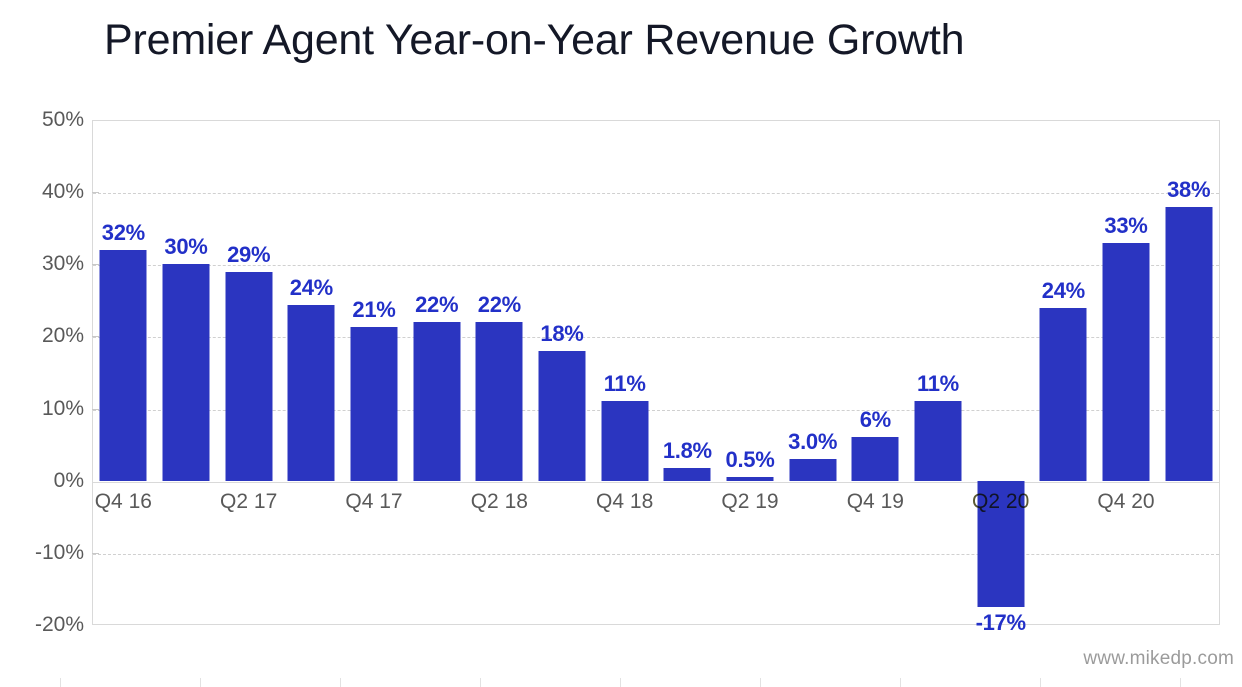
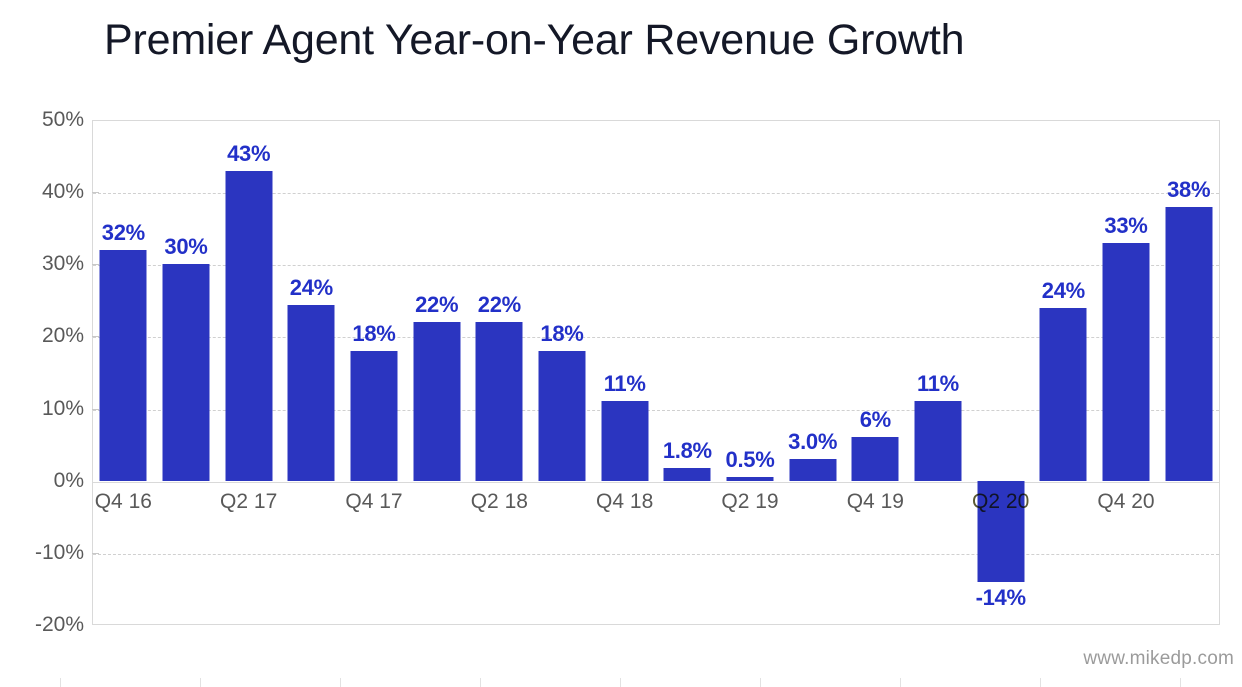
Q2 17: 29% -> 43%
Q4 17: 21% -> 18%
Q2 20: -17% -> -14%
